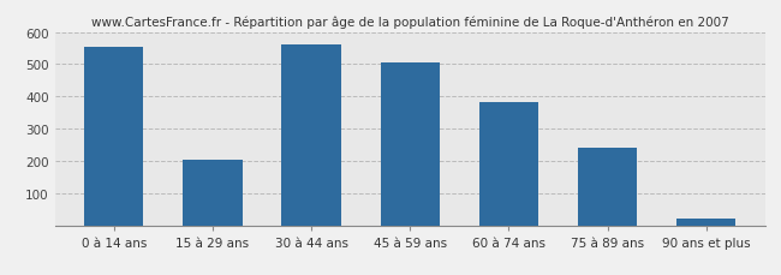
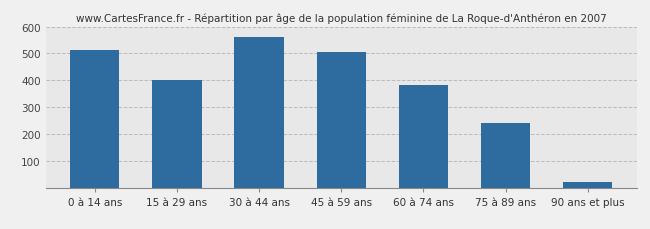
0 à 14 ans: 555 -> 513
15 à 29 ans: 205 -> 400
